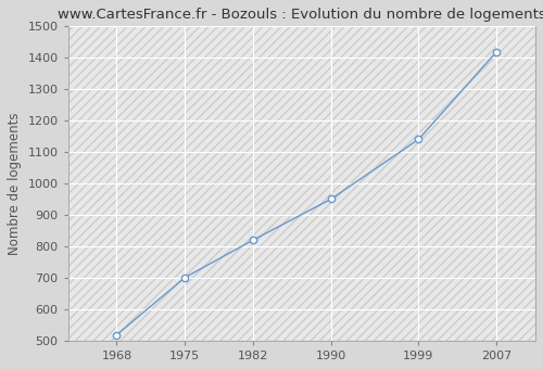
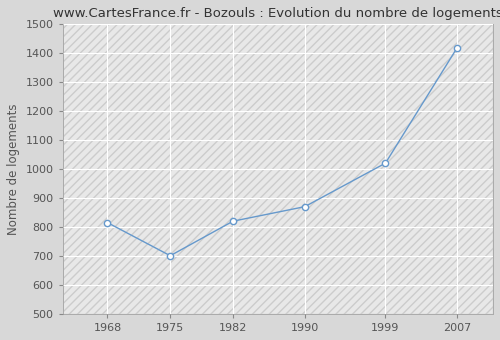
1968: 519 -> 815
1990: 950 -> 870
1999: 1140 -> 1020
